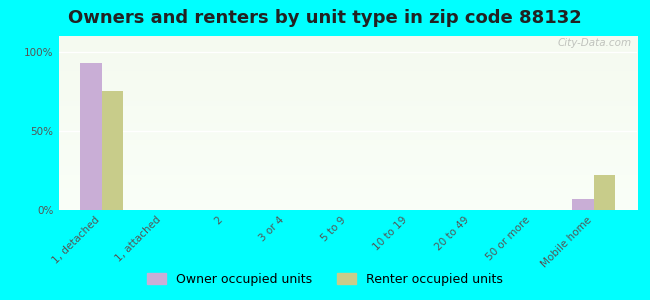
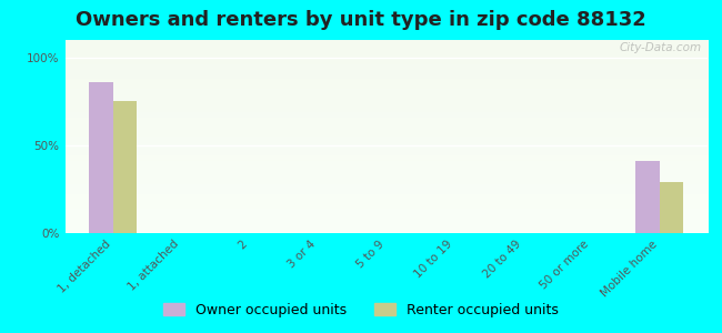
Owner occupied units/1, detached: 93% -> 86%
Owner occupied units/Mobile home: 7% -> 41%
Renter occupied units/Mobile home: 22% -> 29%
